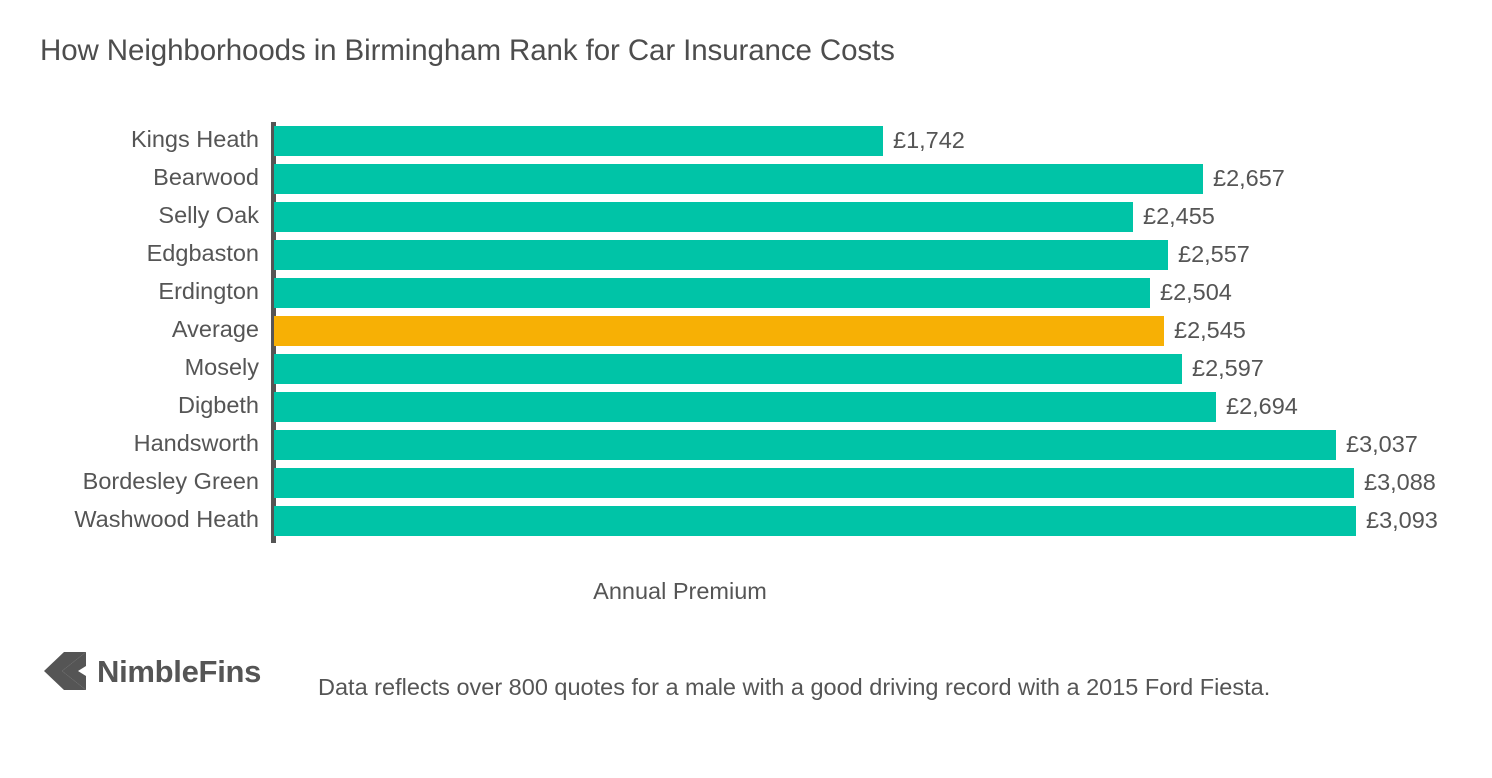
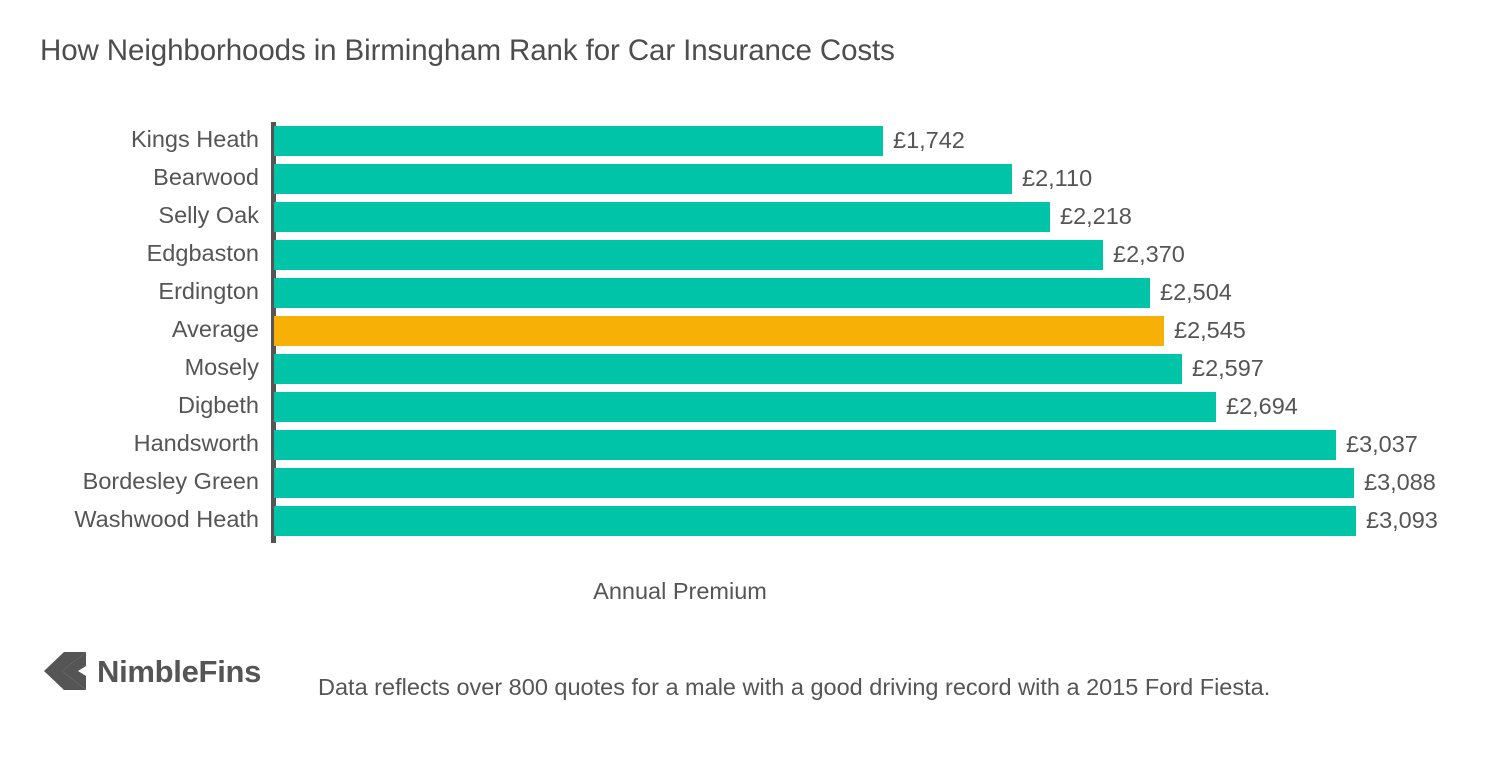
Bearwood: £2,657 -> £2,110
Selly Oak: £2,455 -> £2,218
Edgbaston: £2,557 -> £2,370
